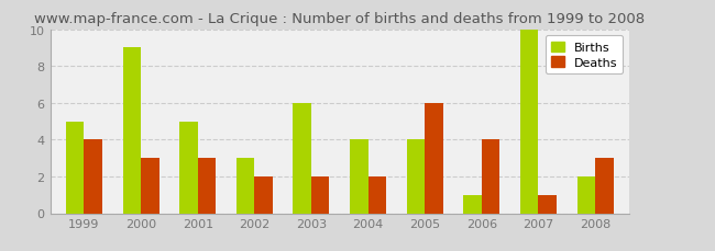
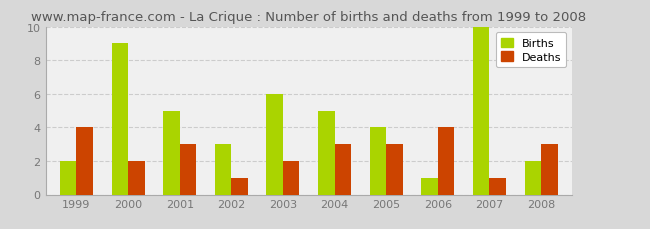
Births/1999: 5 -> 2
Deaths/2000: 3 -> 2
Deaths/2002: 2 -> 1
Births/2004: 4 -> 5
Deaths/2004: 2 -> 3
Deaths/2005: 6 -> 3
